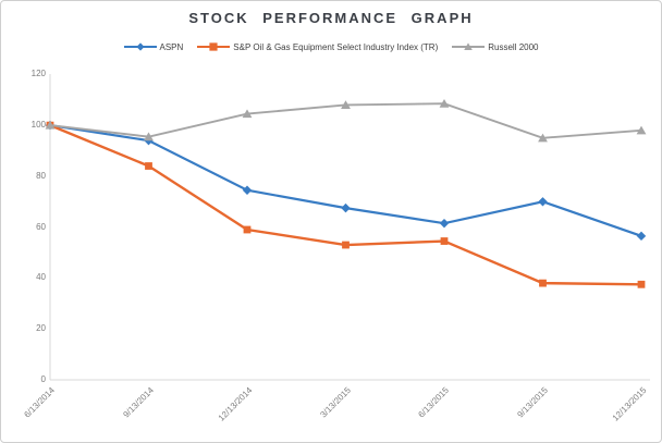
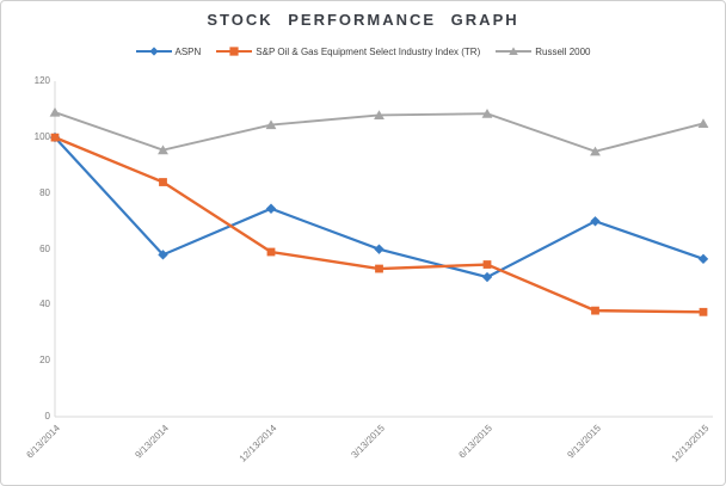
Russell 2000/6/13/2014: 100 -> 109
ASPN/9/13/2014: 94 -> 58
ASPN/3/13/2015: 68 -> 60
ASPN/6/13/2015: 62 -> 50
Russell 2000/12/13/2015: 98 -> 105
